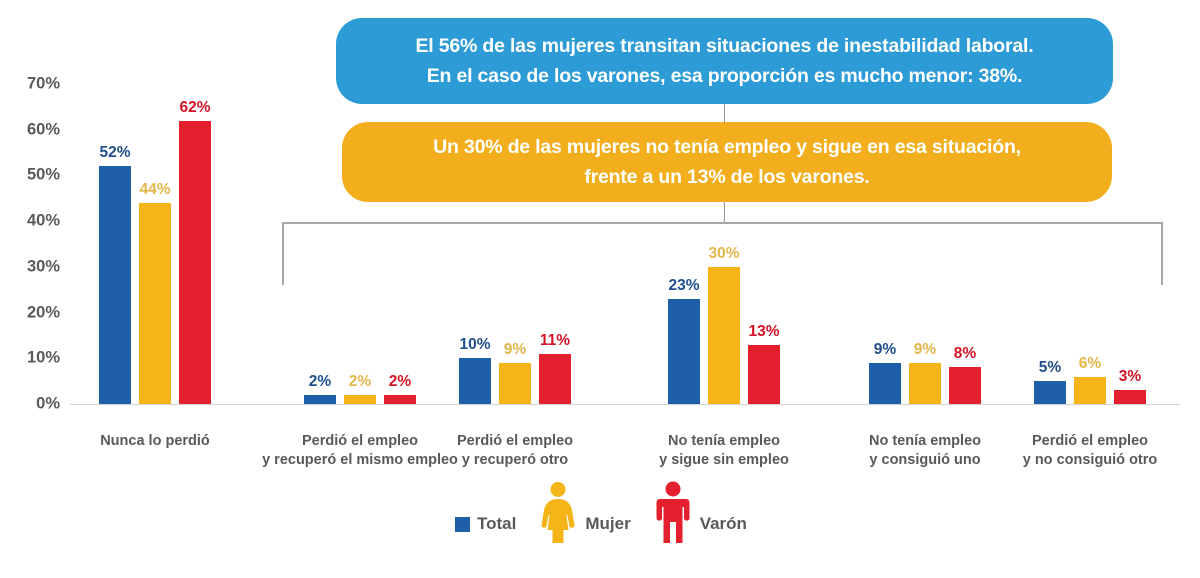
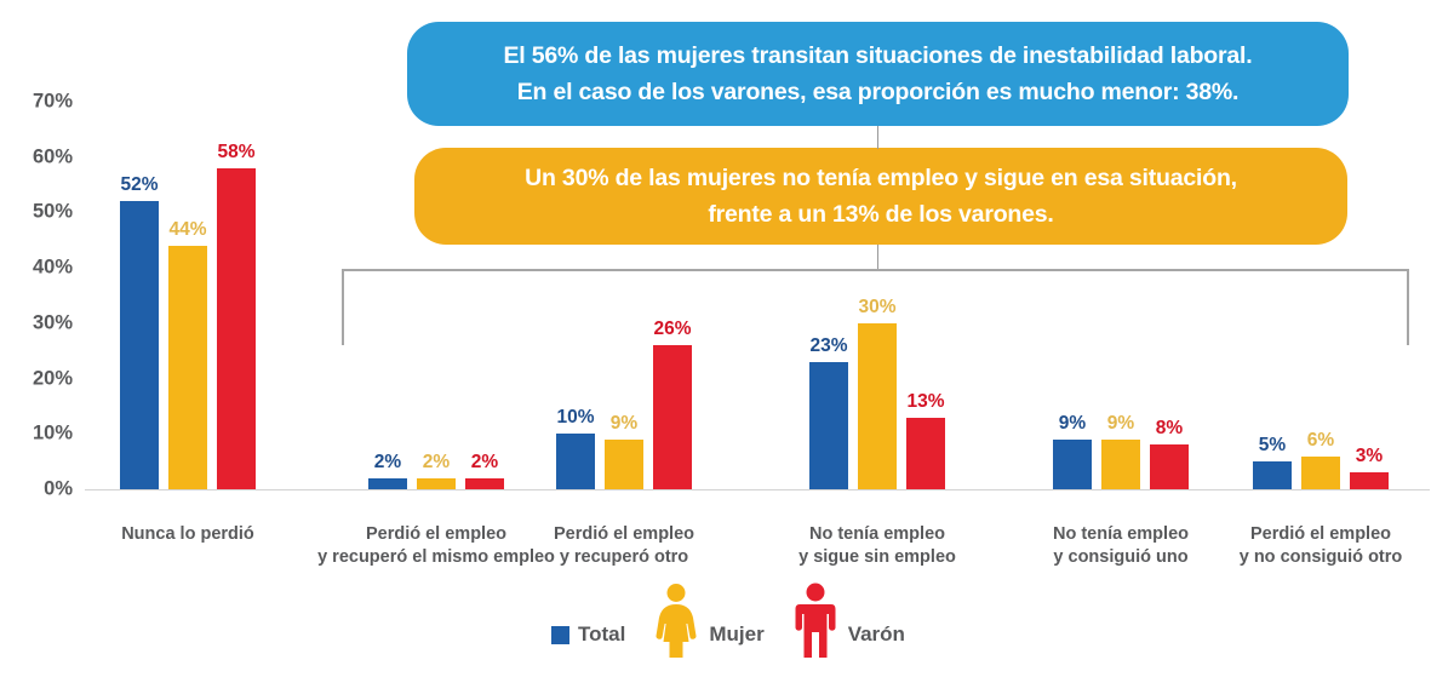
Varón/Nunca lo perdió: 62% -> 58%
Varón/Perdió el empleo y recuperó otro: 11% -> 26%
